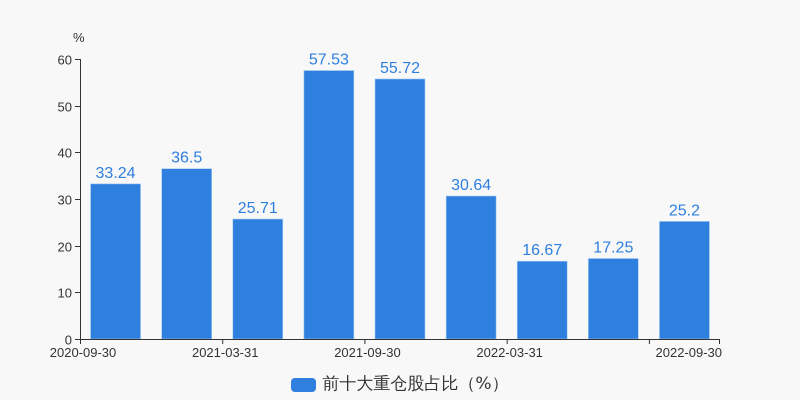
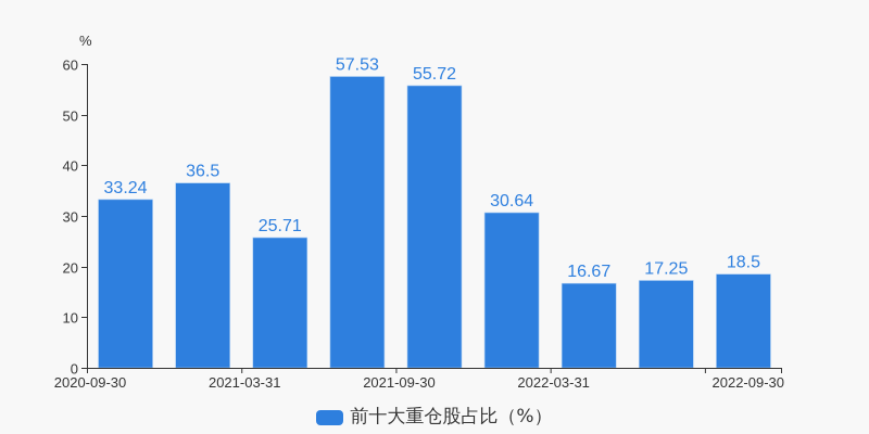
2022-09-30: 25.2 -> 18.5
